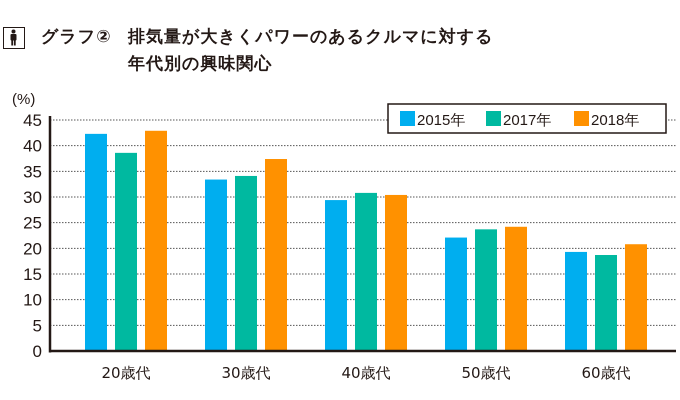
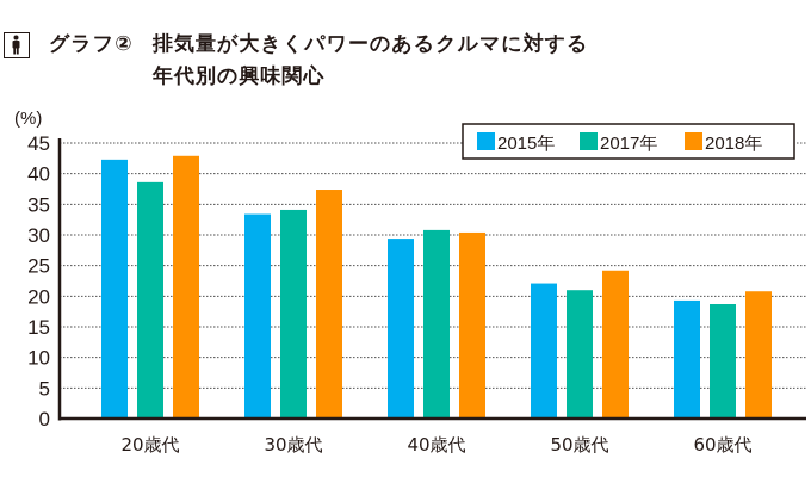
2017年/50歳代: 24 -> 21
